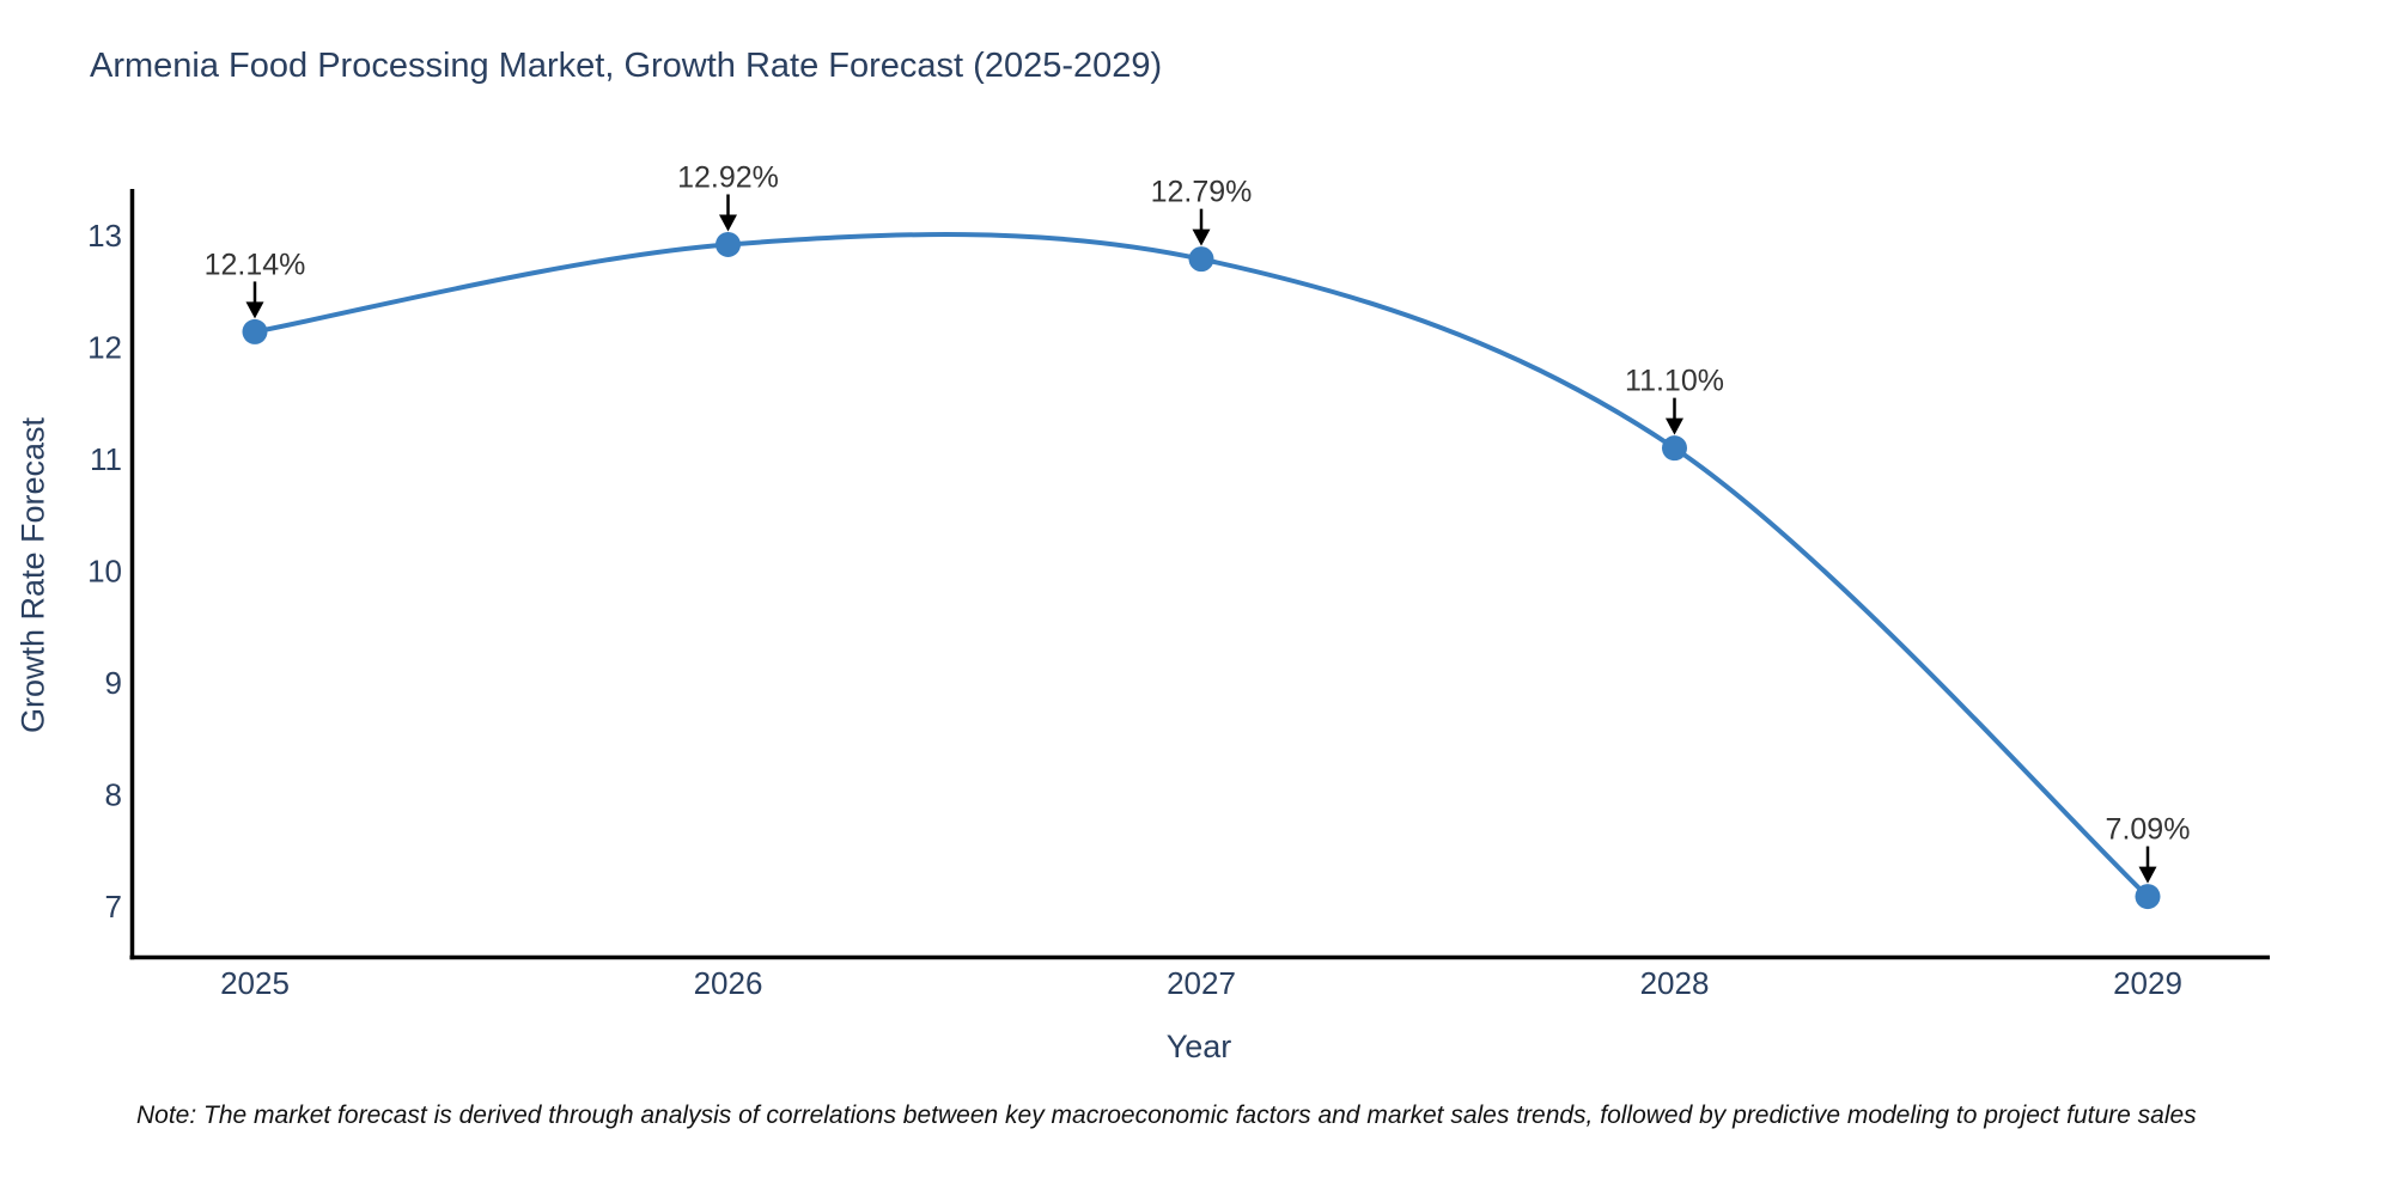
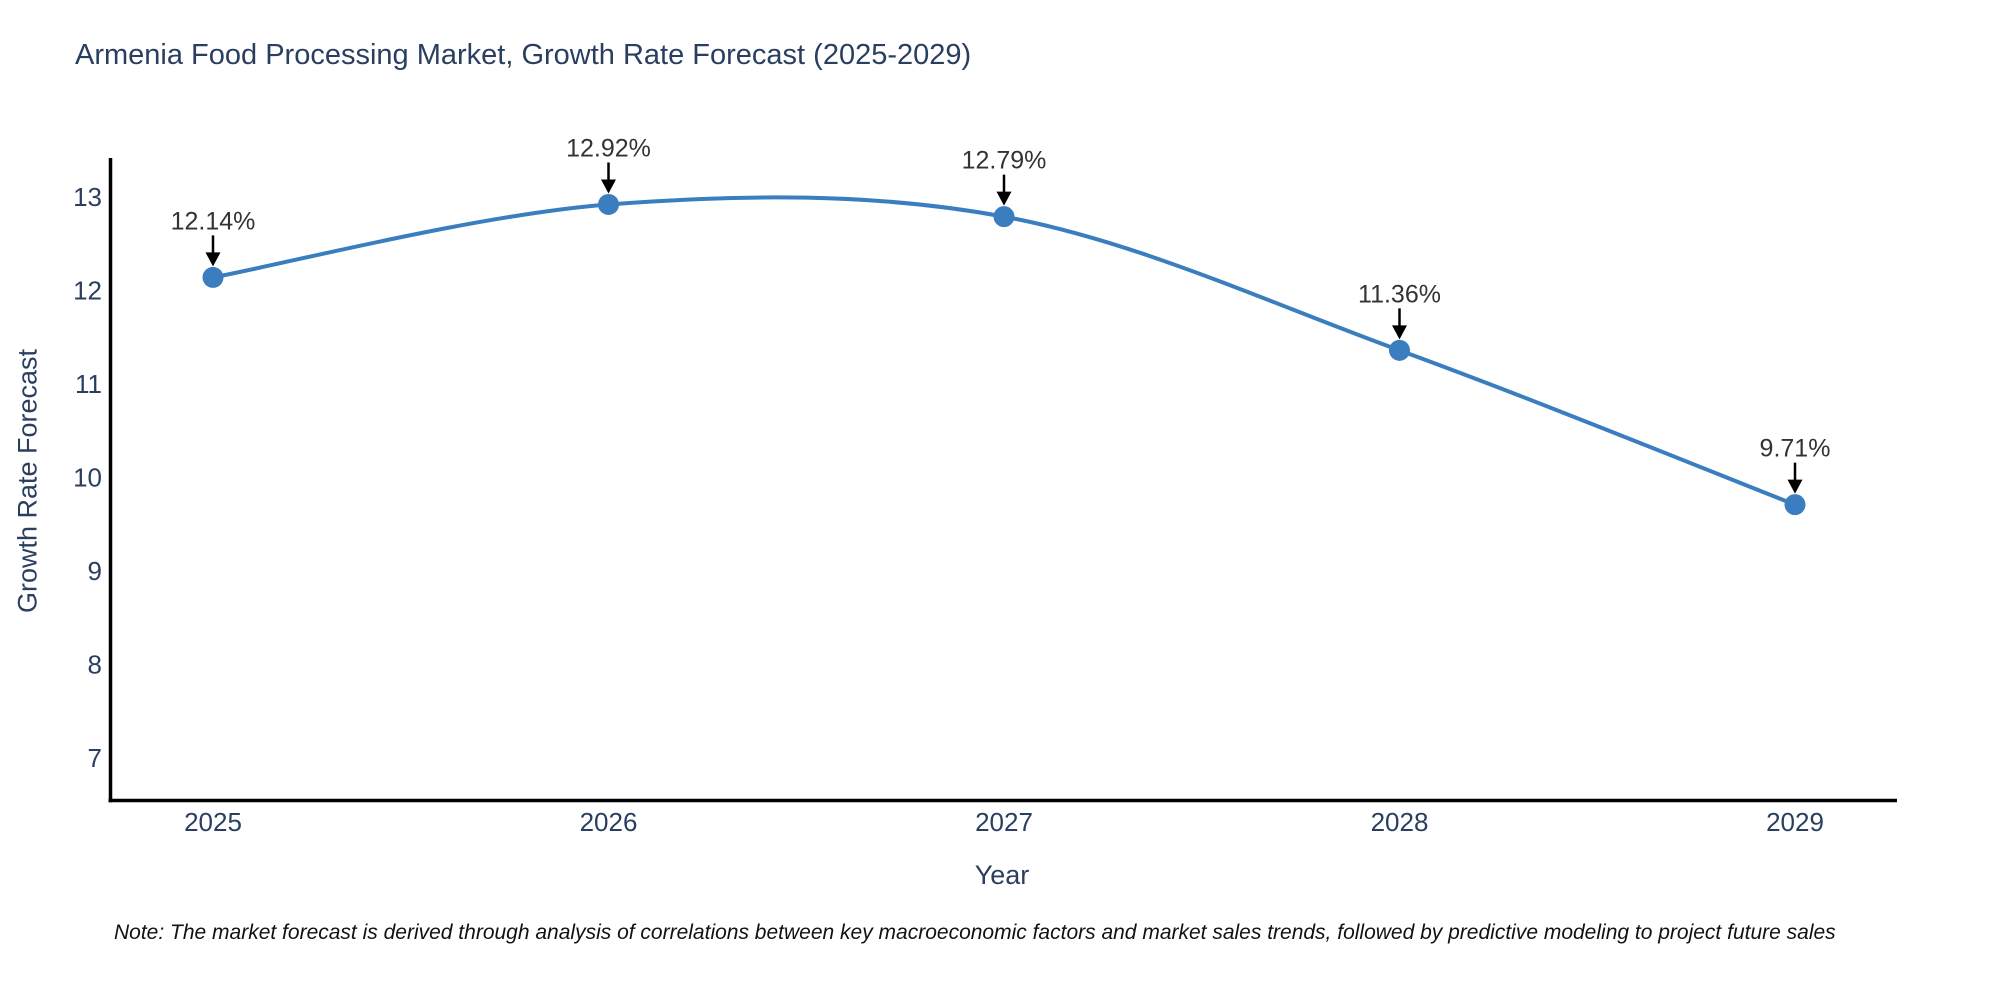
2028: 11.10% -> 11.36%
2029: 7.09% -> 9.71%
